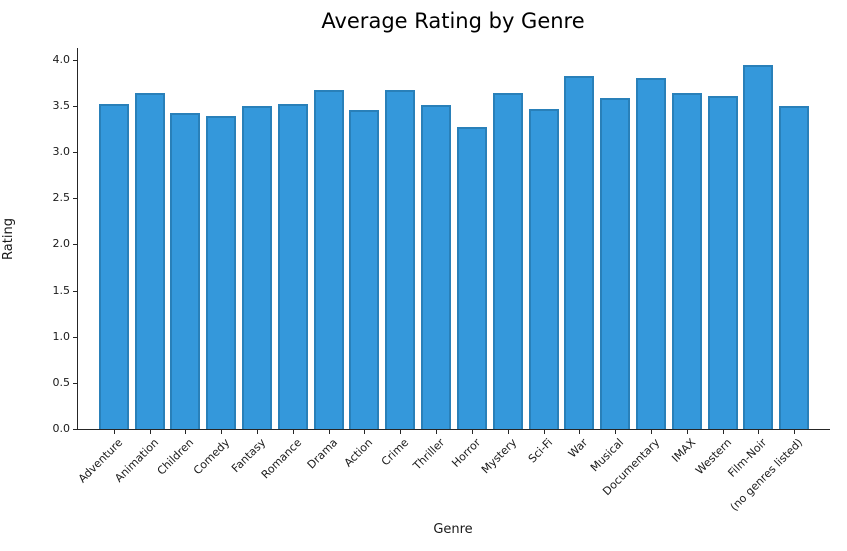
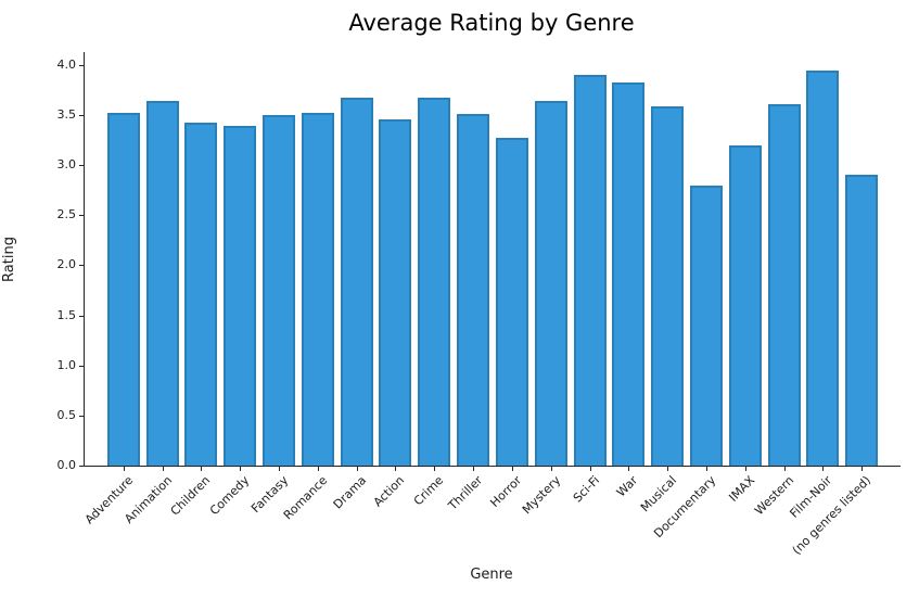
Sci-Fi: 3.5 -> 3.9
Documentary: 3.8 -> 2.8
IMAX: 3.6 -> 3.2
(no genres listed): 3.5 -> 2.9
